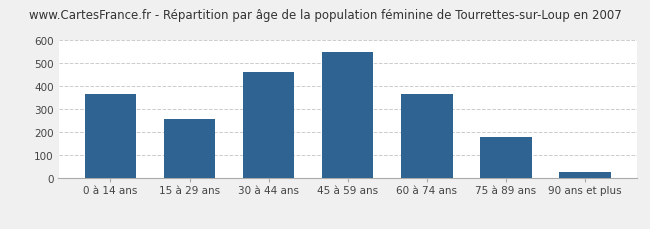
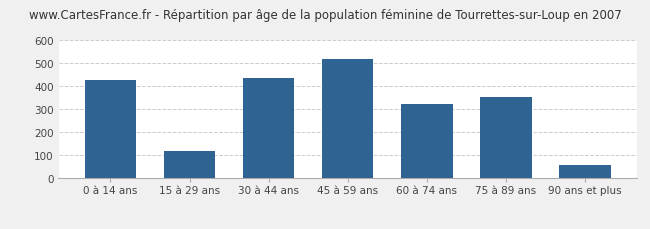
0 à 14 ans: 365 -> 430
15 à 29 ans: 258 -> 120
30 à 44 ans: 463 -> 435
45 à 59 ans: 549 -> 520
60 à 74 ans: 369 -> 325
75 à 89 ans: 181 -> 355
90 ans et plus: 27 -> 60
